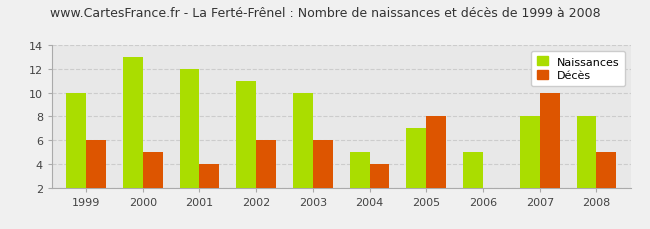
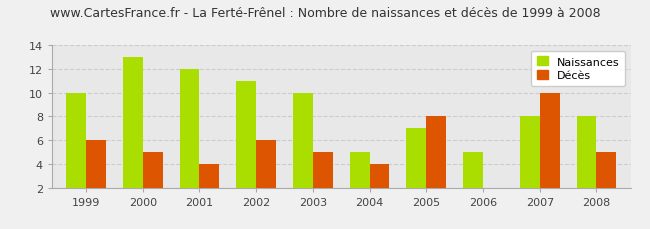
Décès/2003: 6 -> 5
